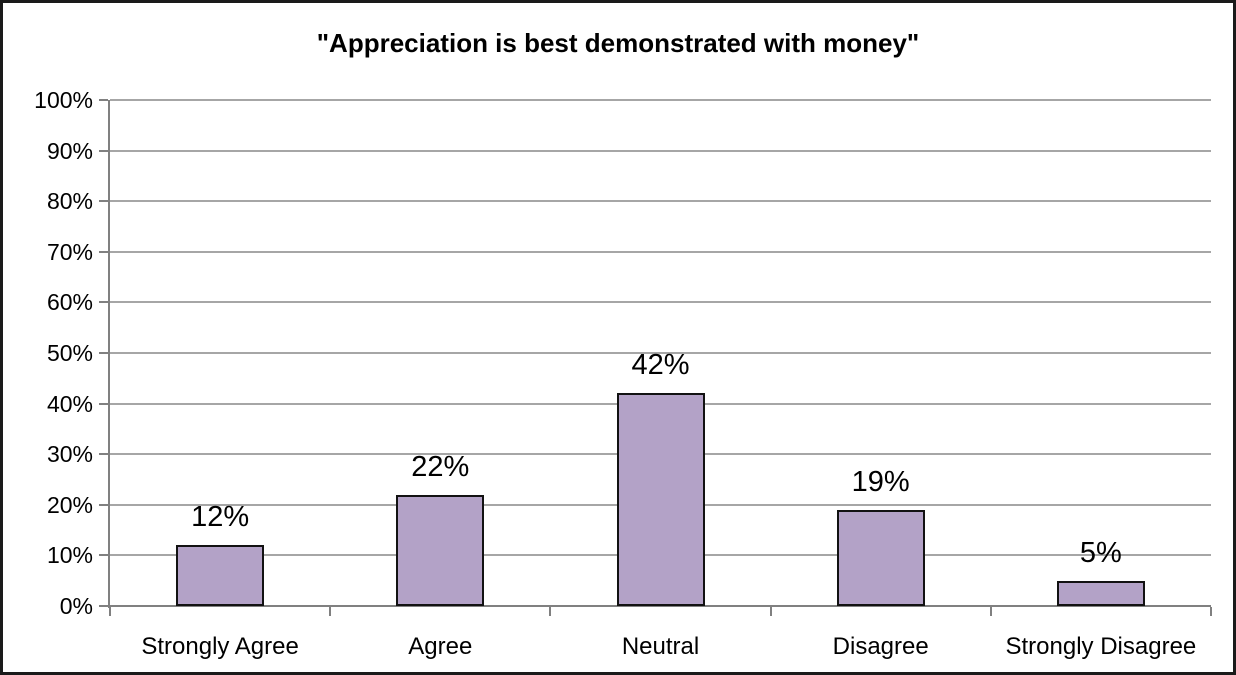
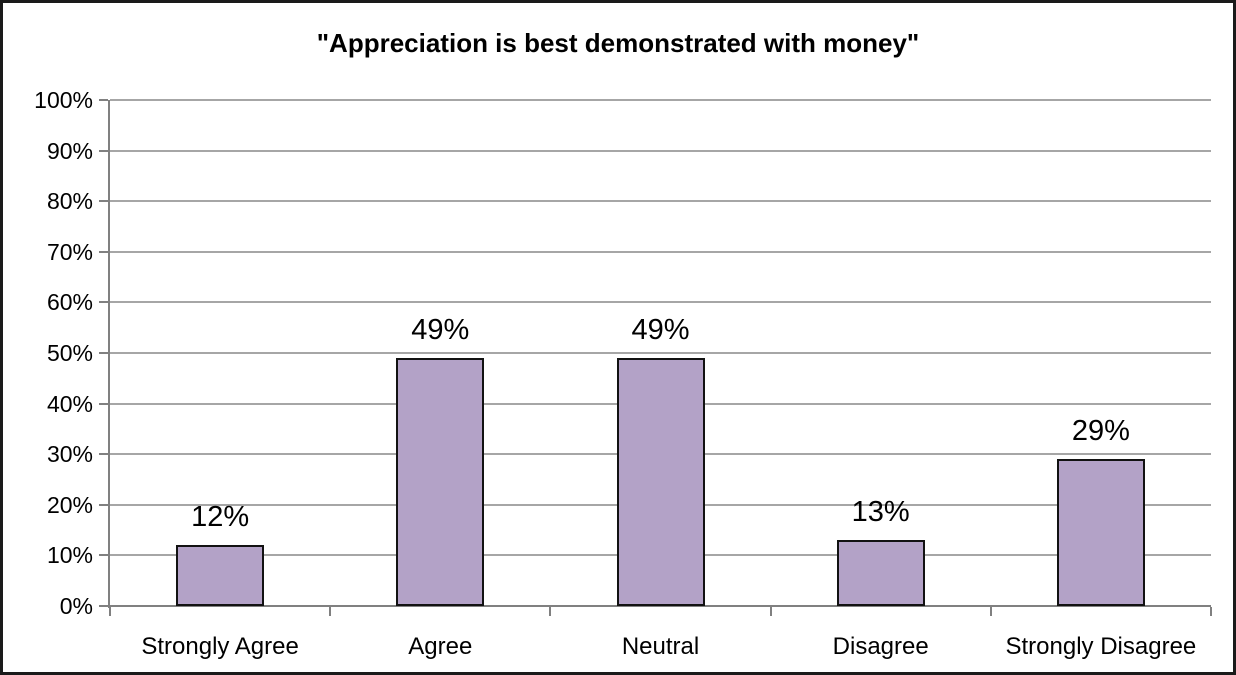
Agree: 22% -> 49%
Neutral: 42% -> 49%
Disagree: 19% -> 13%
Strongly Disagree: 5% -> 29%
